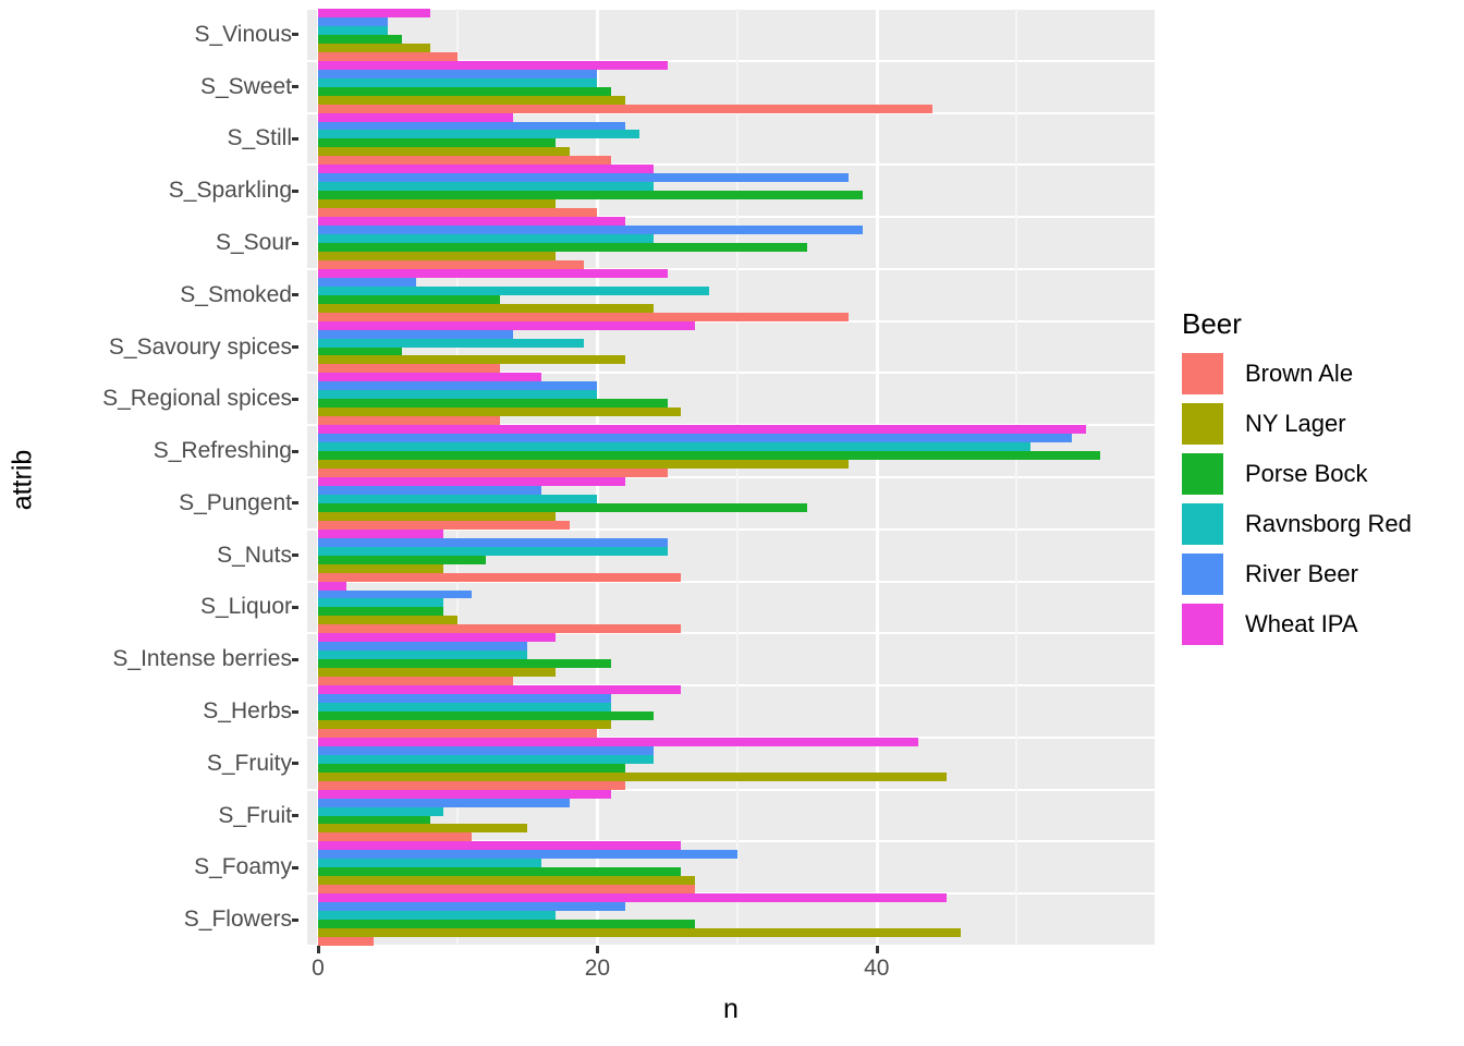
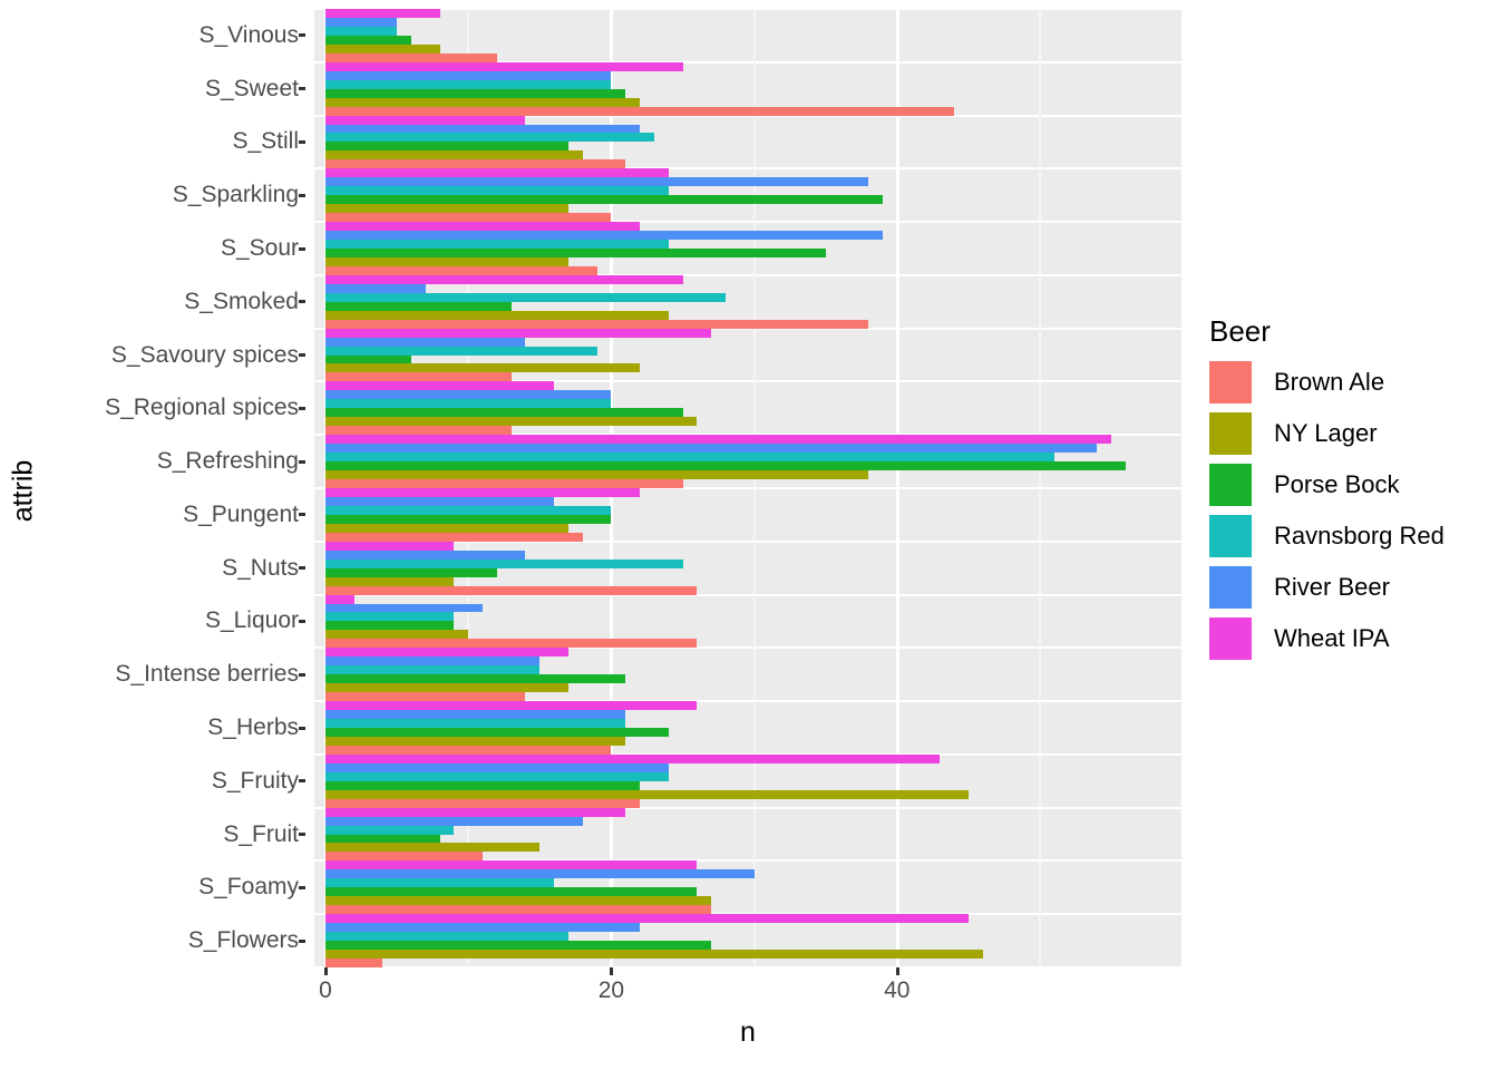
Brown Ale/S_Vinous: 10 -> 12
Porse Bock/S_Pungent: 35 -> 20
River Beer/S_Nuts: 25 -> 14
